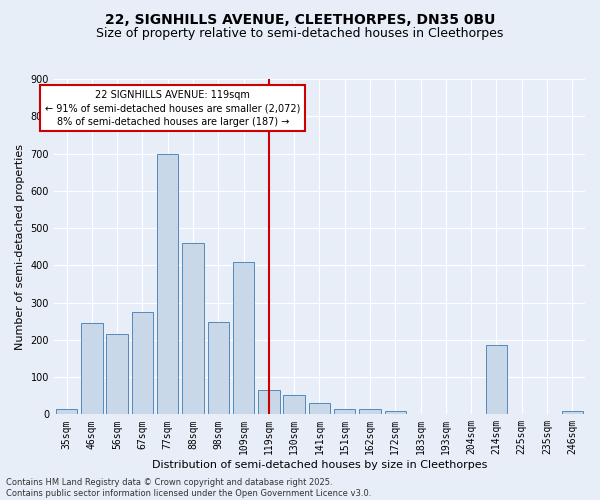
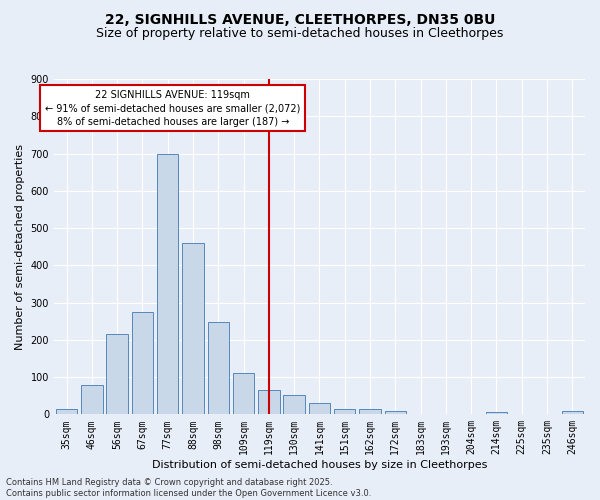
46sqm: 245 -> 80
109sqm: 410 -> 110
214sqm: 185 -> 5
